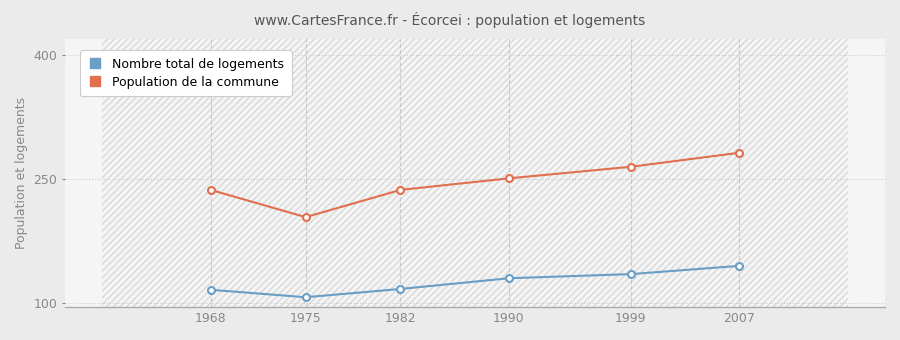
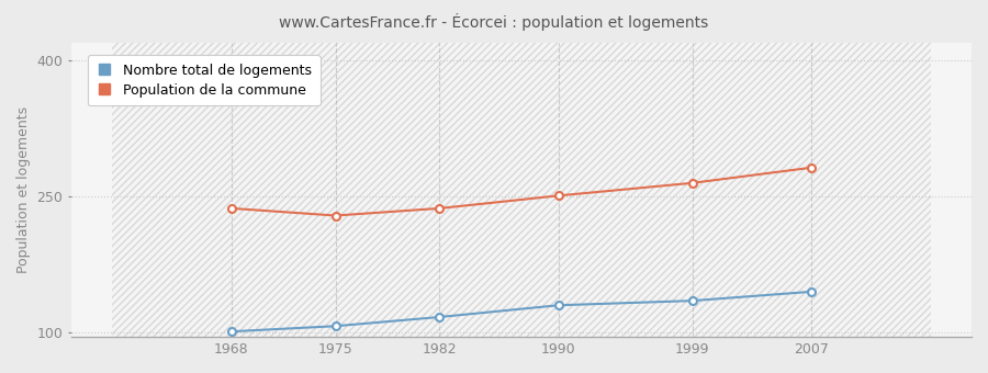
Nombre total de logements/1968: 116 -> 101
Population de la commune/1975: 204 -> 229
